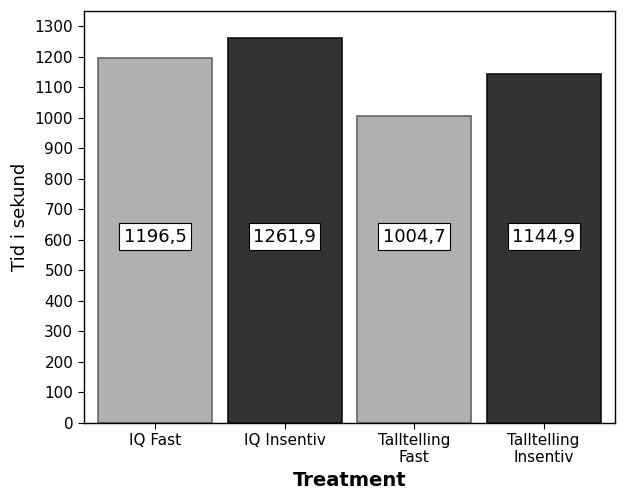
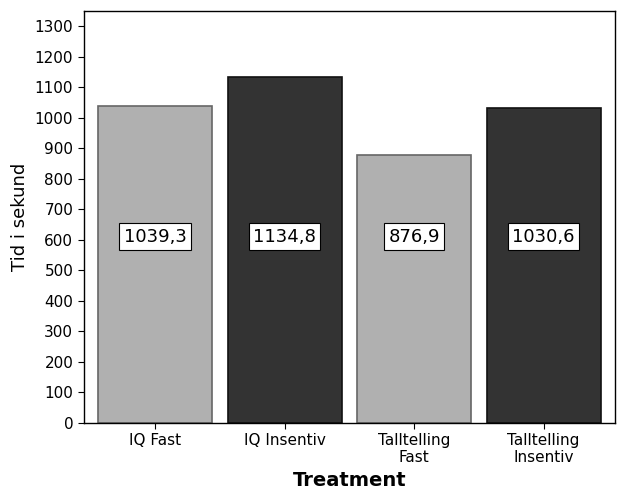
IQ Fast: 1196,5 -> 1039,3
IQ Insentiv: 1261,9 -> 1134,8
Talltelling Fast: 1004,7 -> 876,9
Talltelling Insentiv: 1144,9 -> 1030,6
